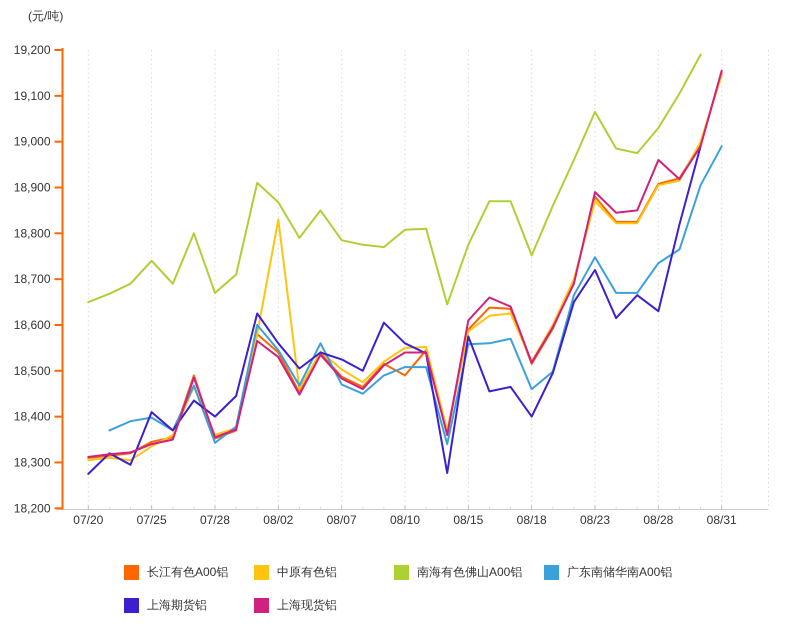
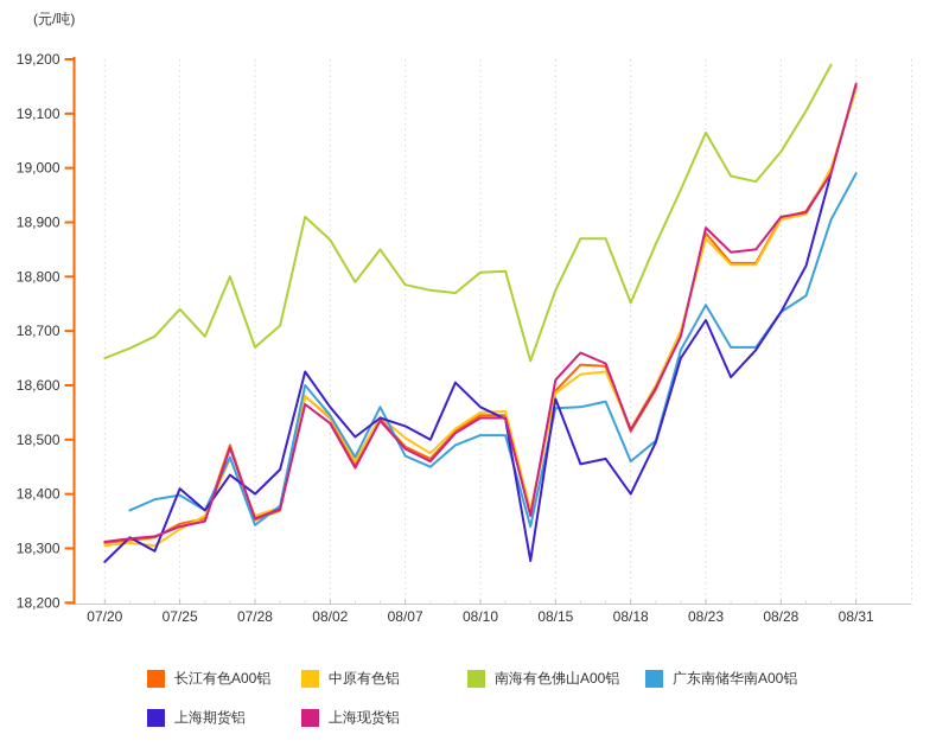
中原有色铝/08/02: 18830 -> 18540
长江有色A00铝/08/10: 18490 -> 18540
上海期货铝/08/28: 18630 -> 18740
上海现货铝/08/28: 18960 -> 18910
